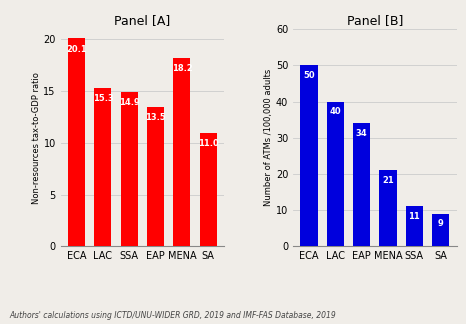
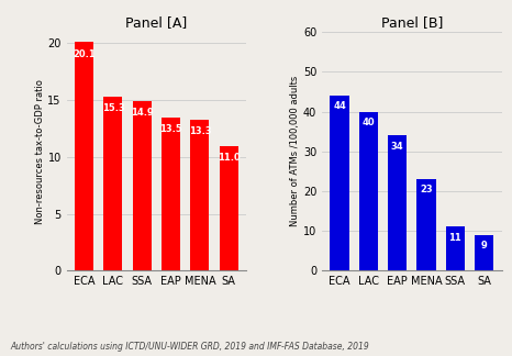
Panel [A]/MENA: 18.2 -> 13.3
Panel [B]/ECA: 50 -> 44
Panel [B]/MENA: 21 -> 23
